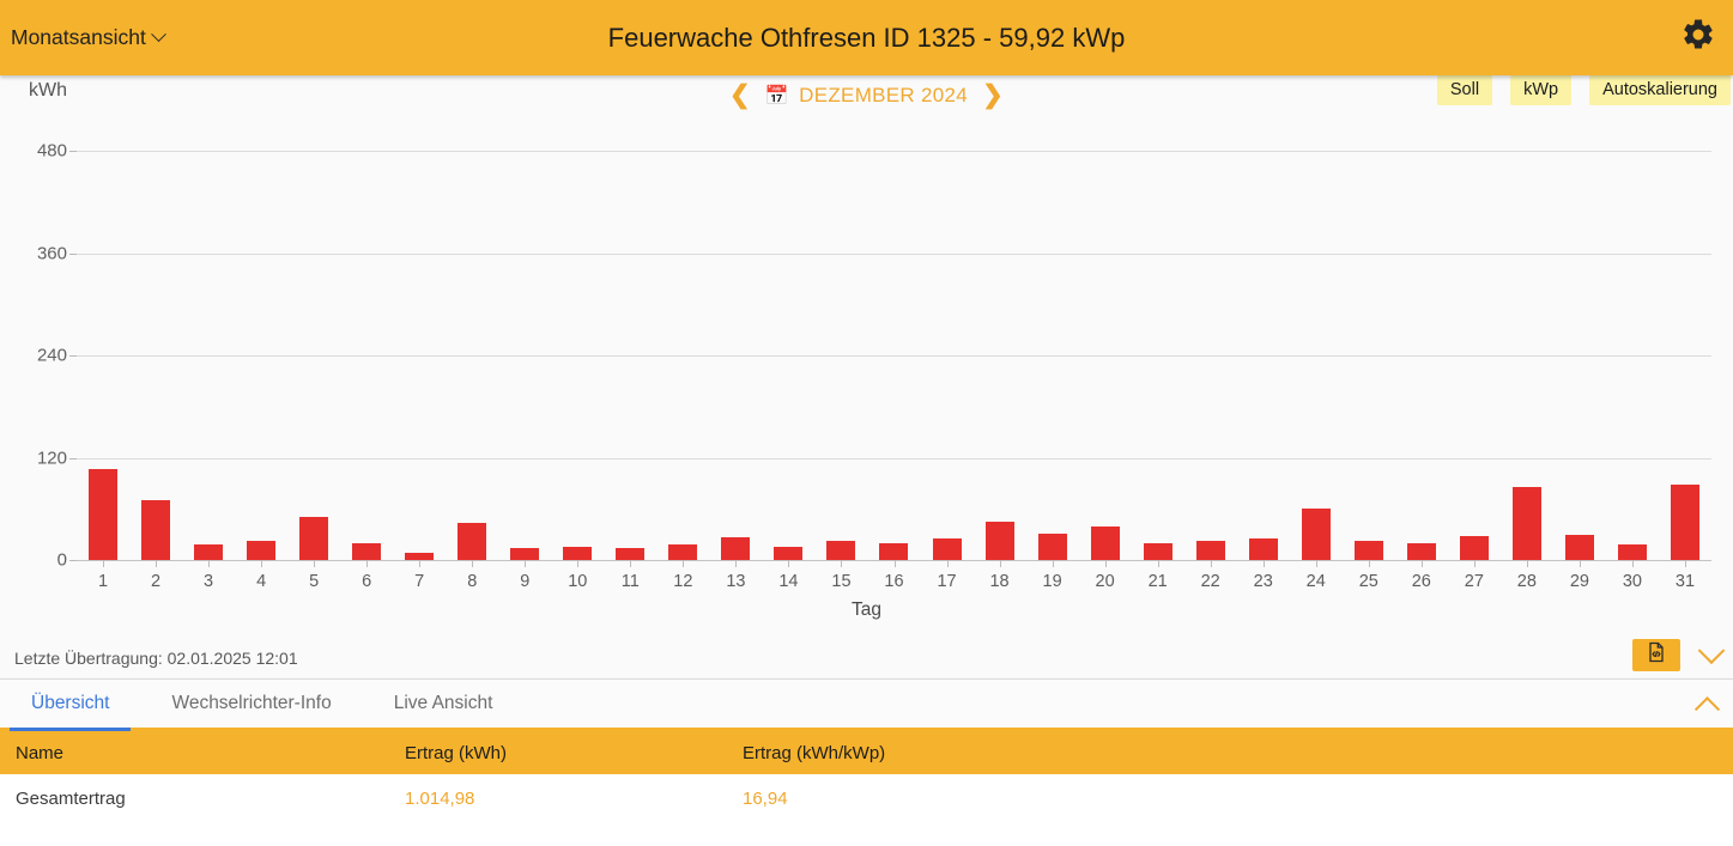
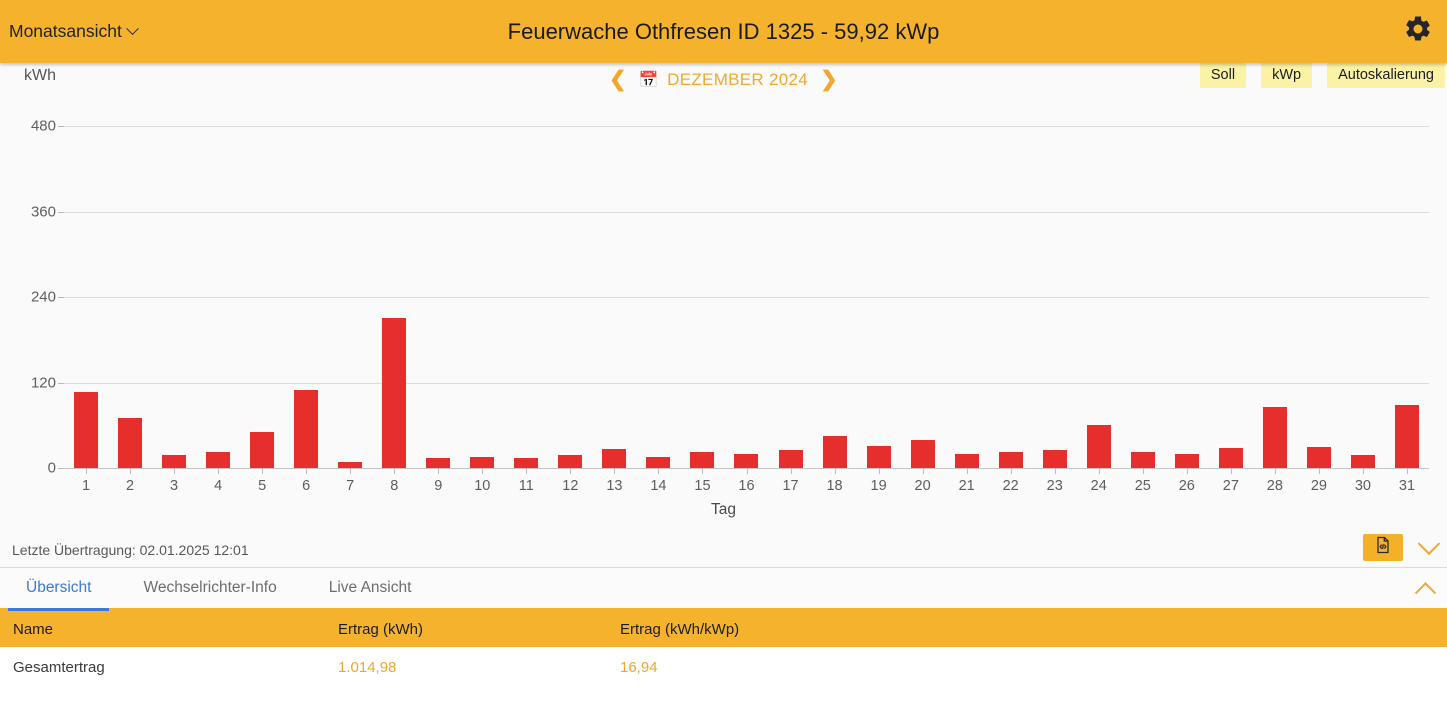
6: 20 -> 110
8: 40 -> 210
